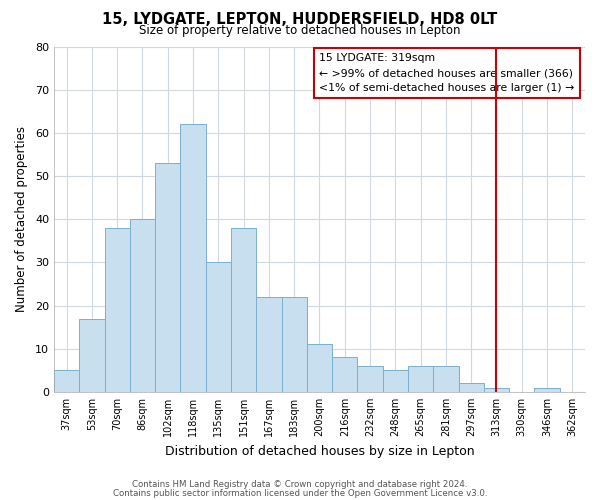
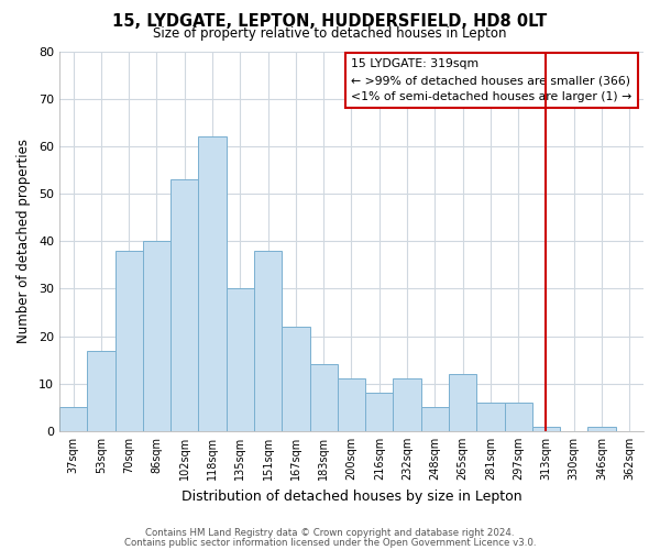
183sqm: 22 -> 14
232sqm: 6 -> 11
265sqm: 6 -> 12
297sqm: 2 -> 6
